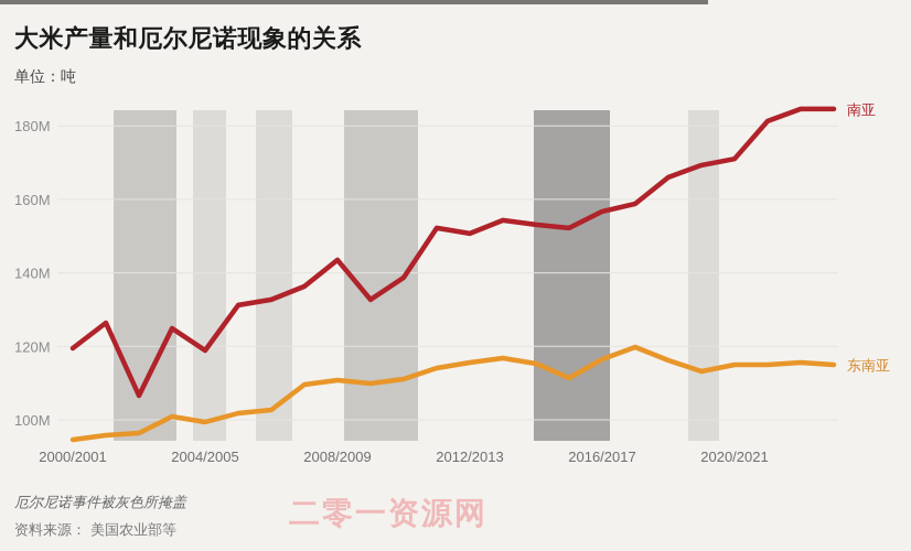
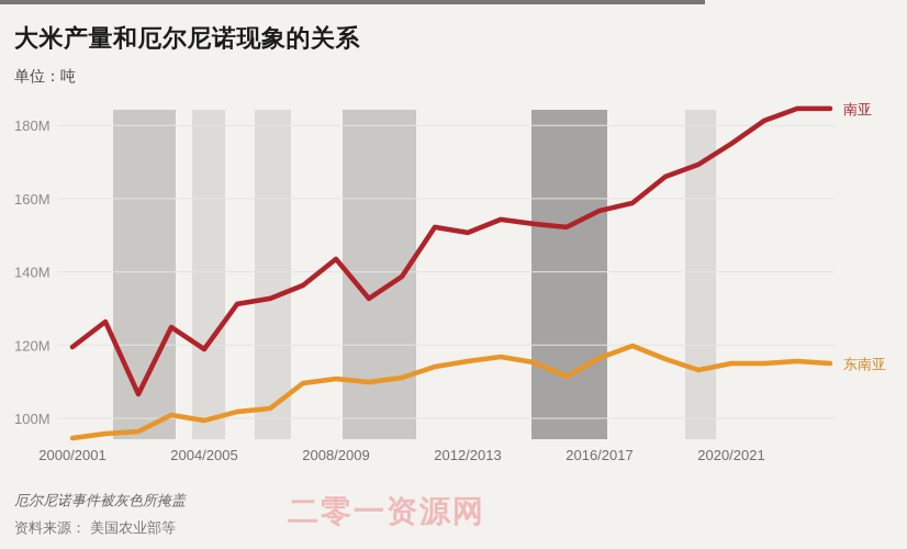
南亚/2020/2021: 171M -> 175M
